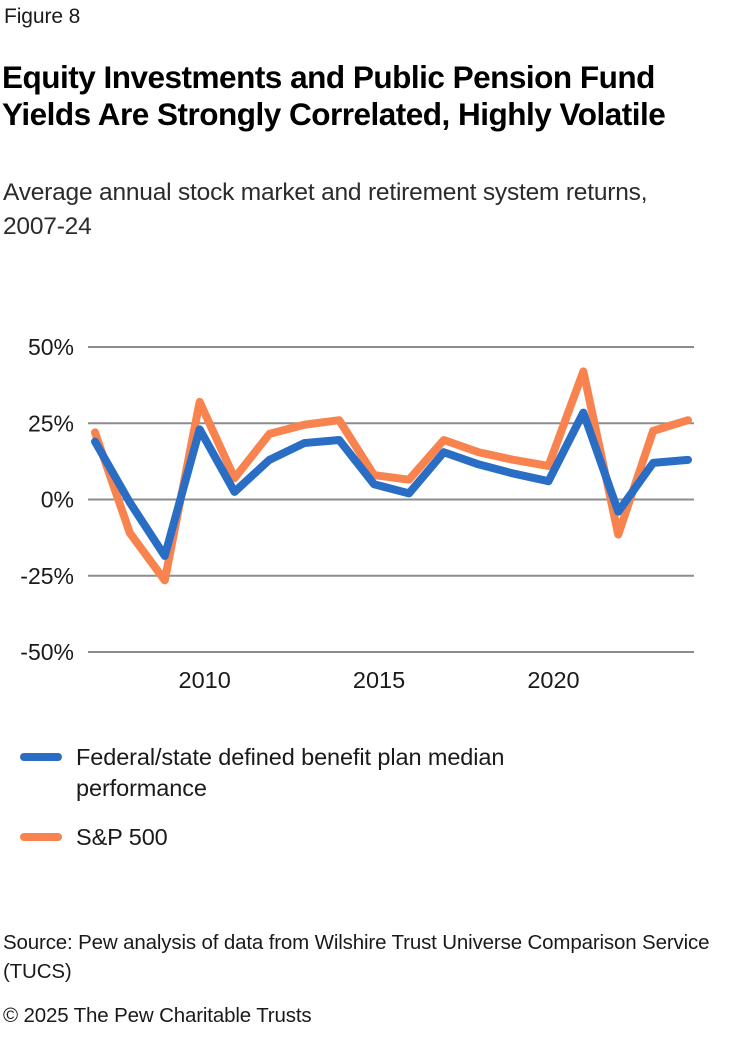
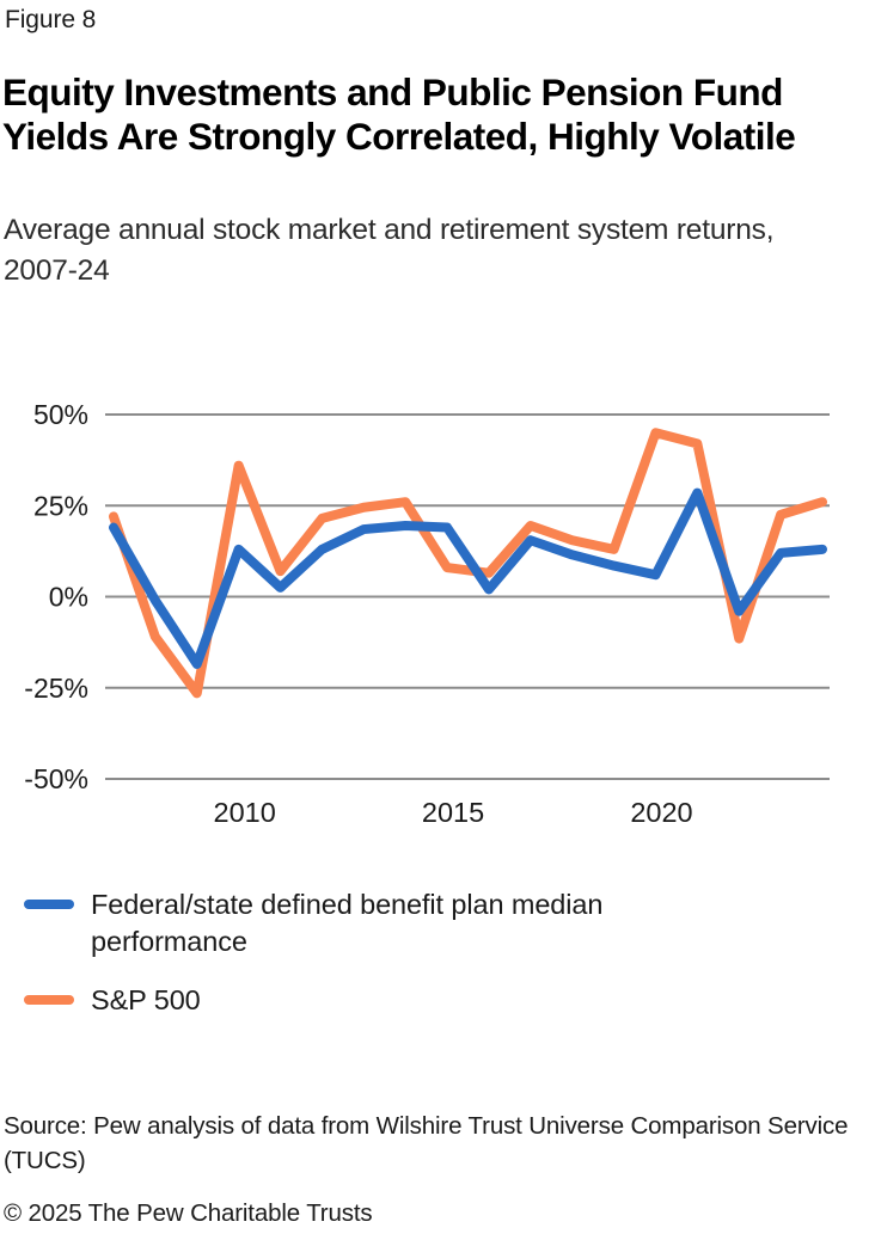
Federal/state defined benefit plan median performance/2010: 23% -> 13%
S&P 500/2010: 32% -> 36%
Federal/state defined benefit plan median performance/2015: 5% -> 19%
S&P 500/2020: 11% -> 45%
